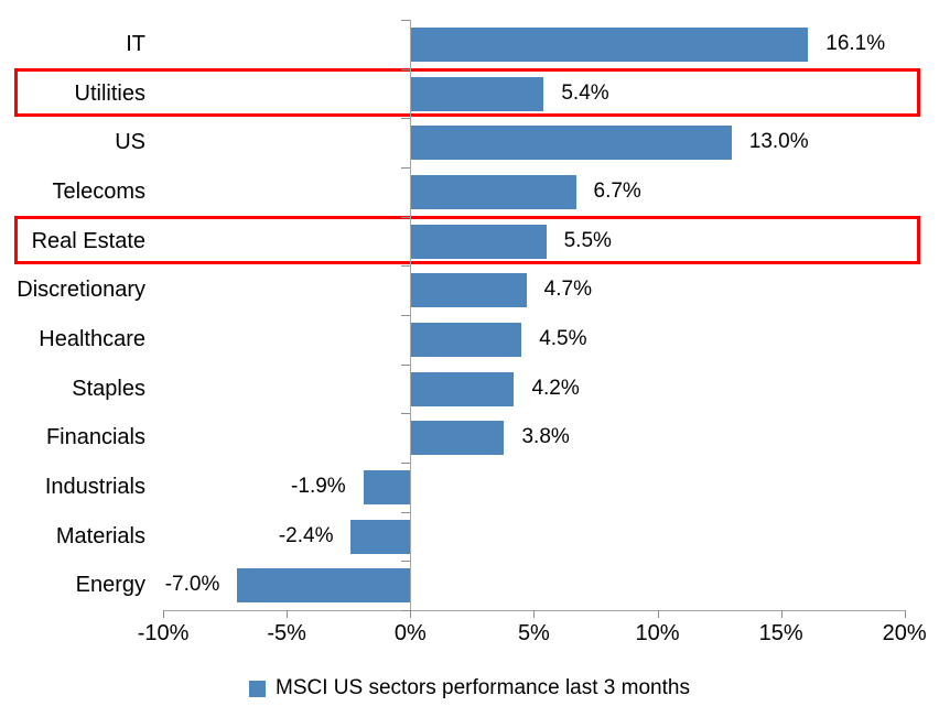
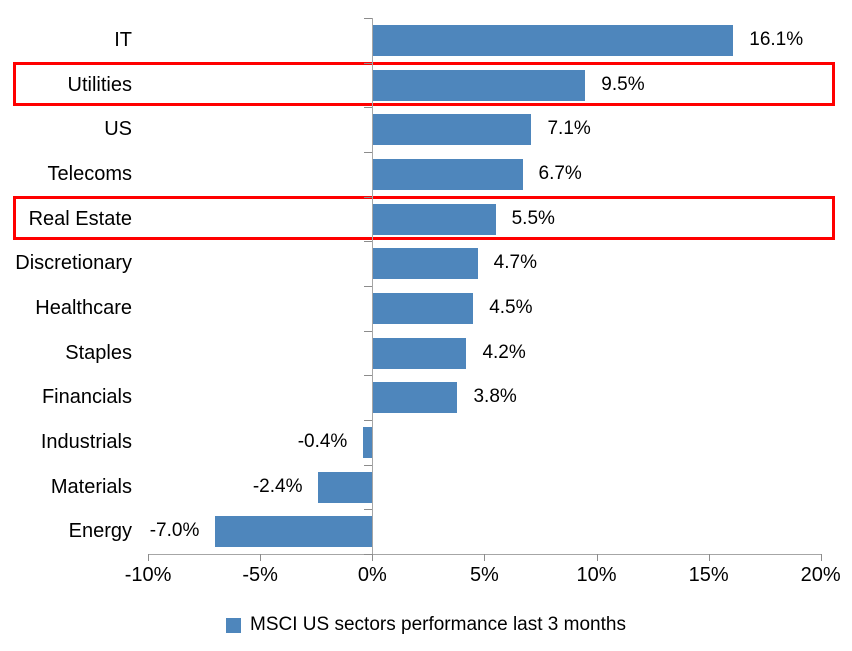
Utilities: 5.4% -> 9.5%
US: 13.0% -> 7.1%
Industrials: -1.9% -> -0.4%
